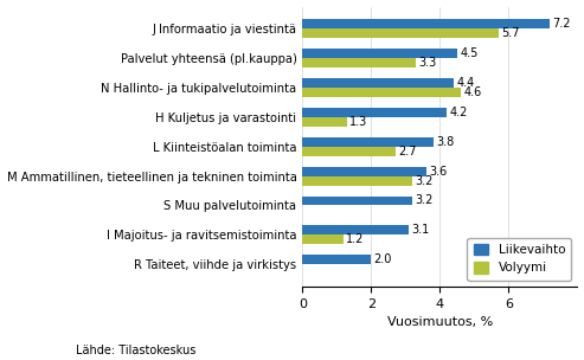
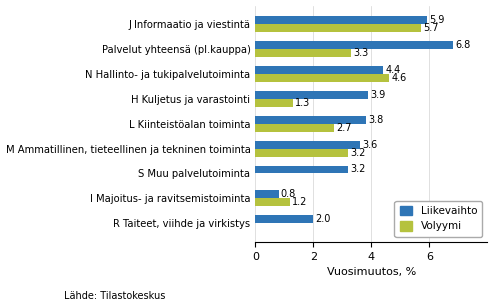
Liikevaihto/J Informaatio ja viestintä: 7.2 -> 5.9
Liikevaihto/Palvelut yhteensä (pl.kauppa): 4.5 -> 6.8
Liikevaihto/H Kuljetus ja varastointi: 4.2 -> 3.9
Liikevaihto/I Majoitus- ja ravitsemistoiminta: 3.1 -> 0.8
